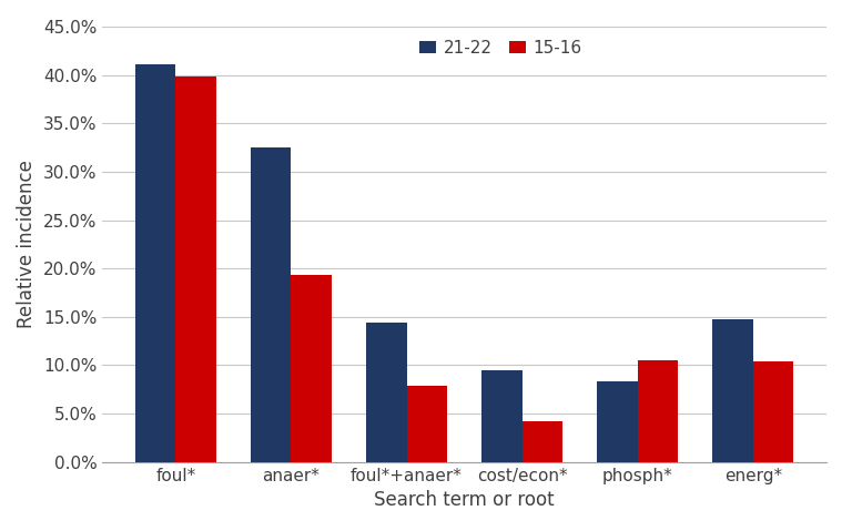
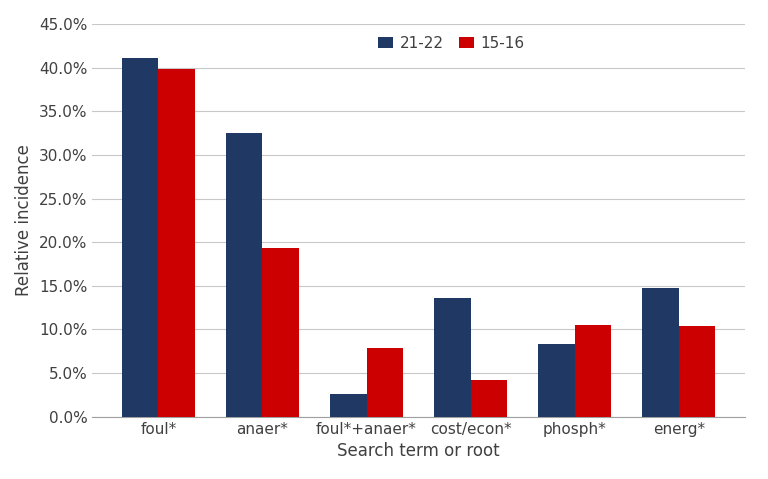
21-22/foul*+anaer*: 14.4% -> 2.6%
21-22/cost/econ*: 9.5% -> 13.6%
